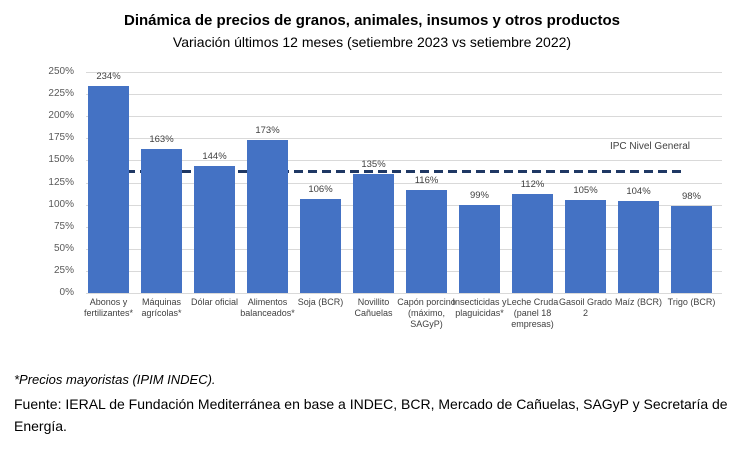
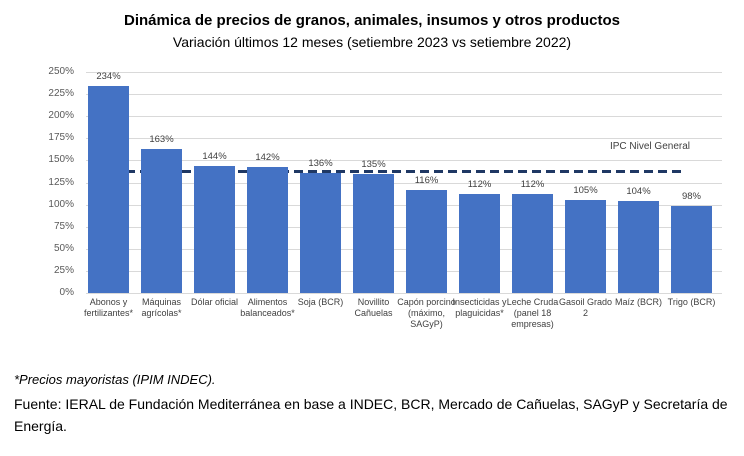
Alimentos balanceados*: 173% -> 142%
Soja (BCR): 106% -> 136%
Insecticidas y plaguicidas*: 99% -> 112%
